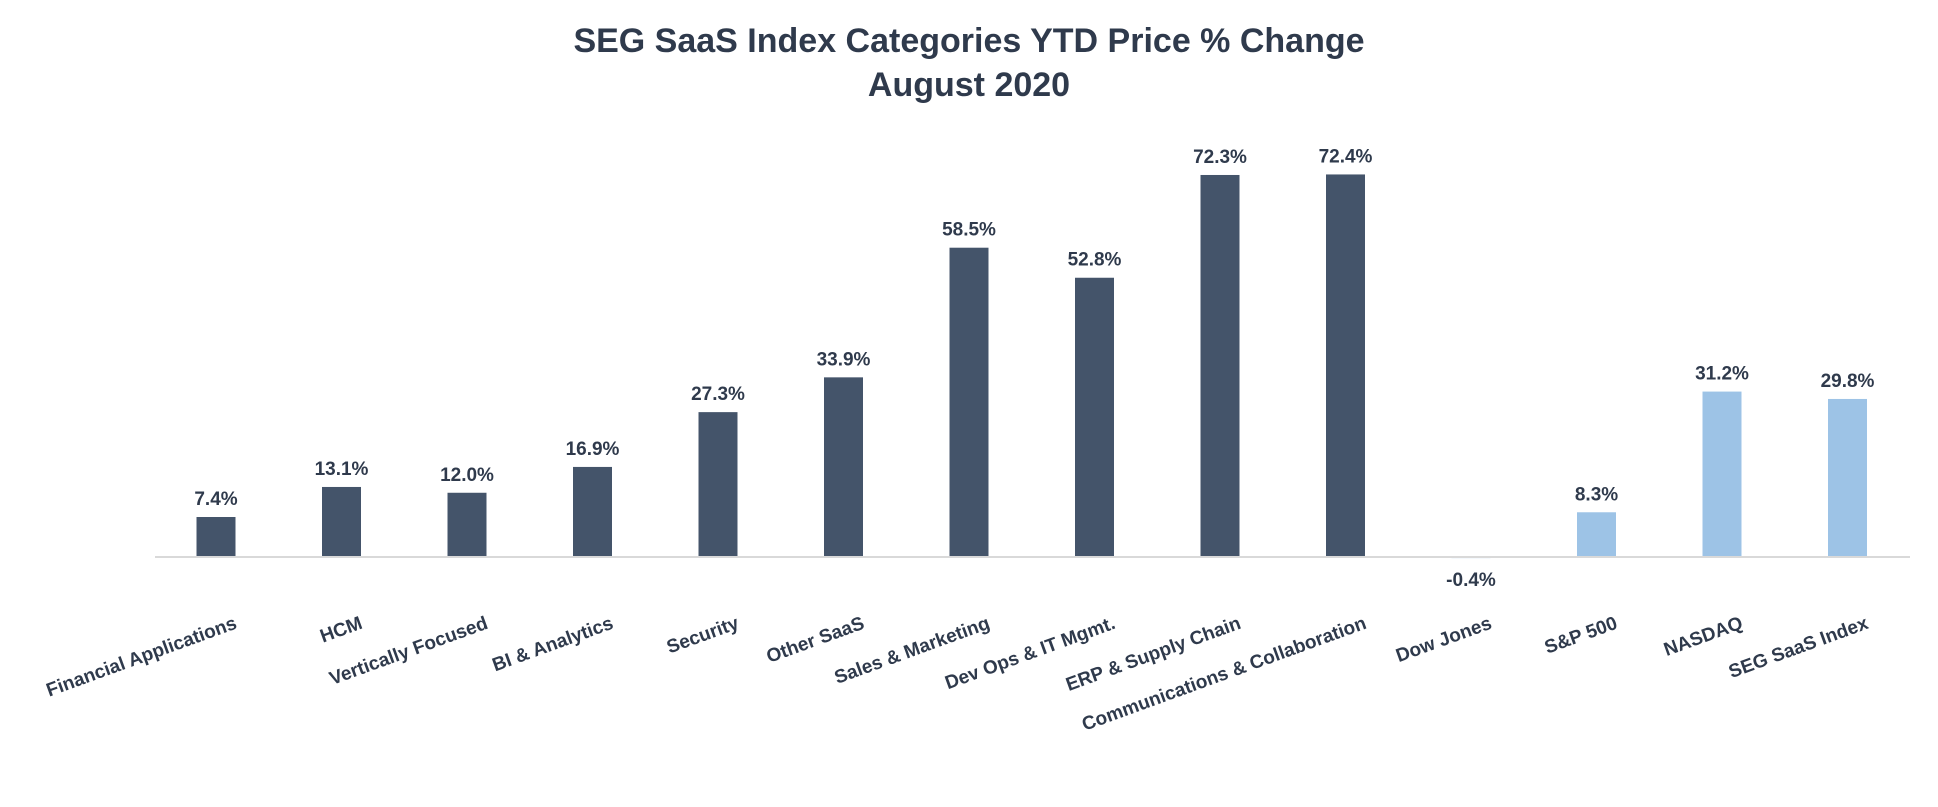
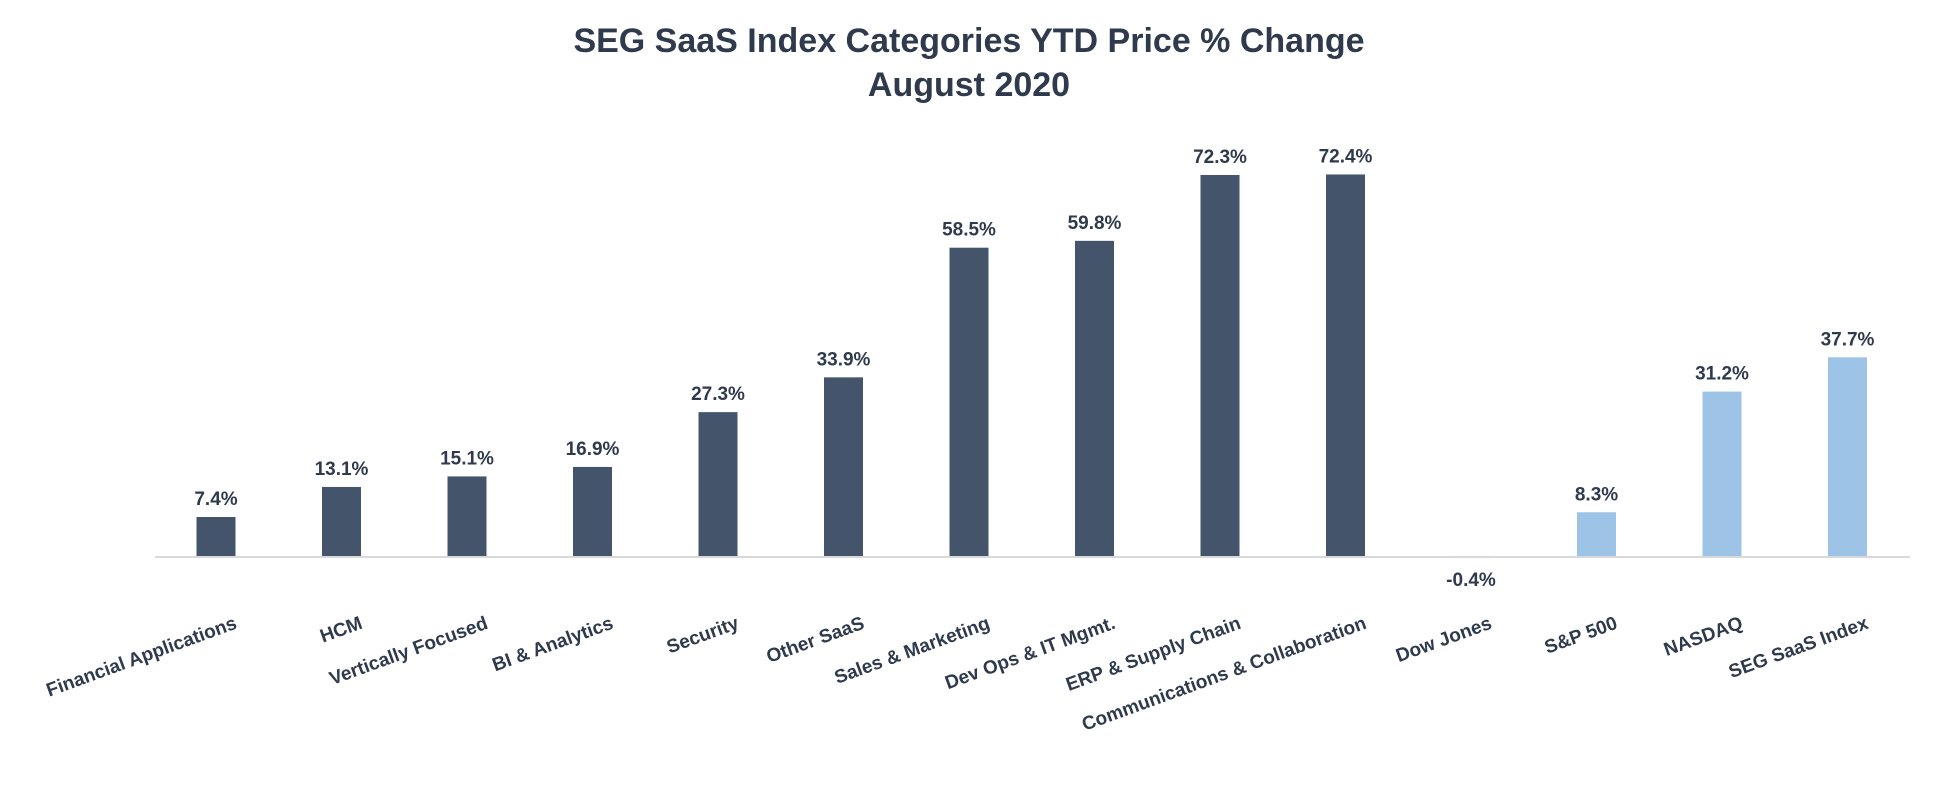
Vertically Focused: 12.0% -> 15.1%
Dev Ops & IT Mgmt.: 52.8% -> 59.8%
SEG SaaS Index: 29.8% -> 37.7%
